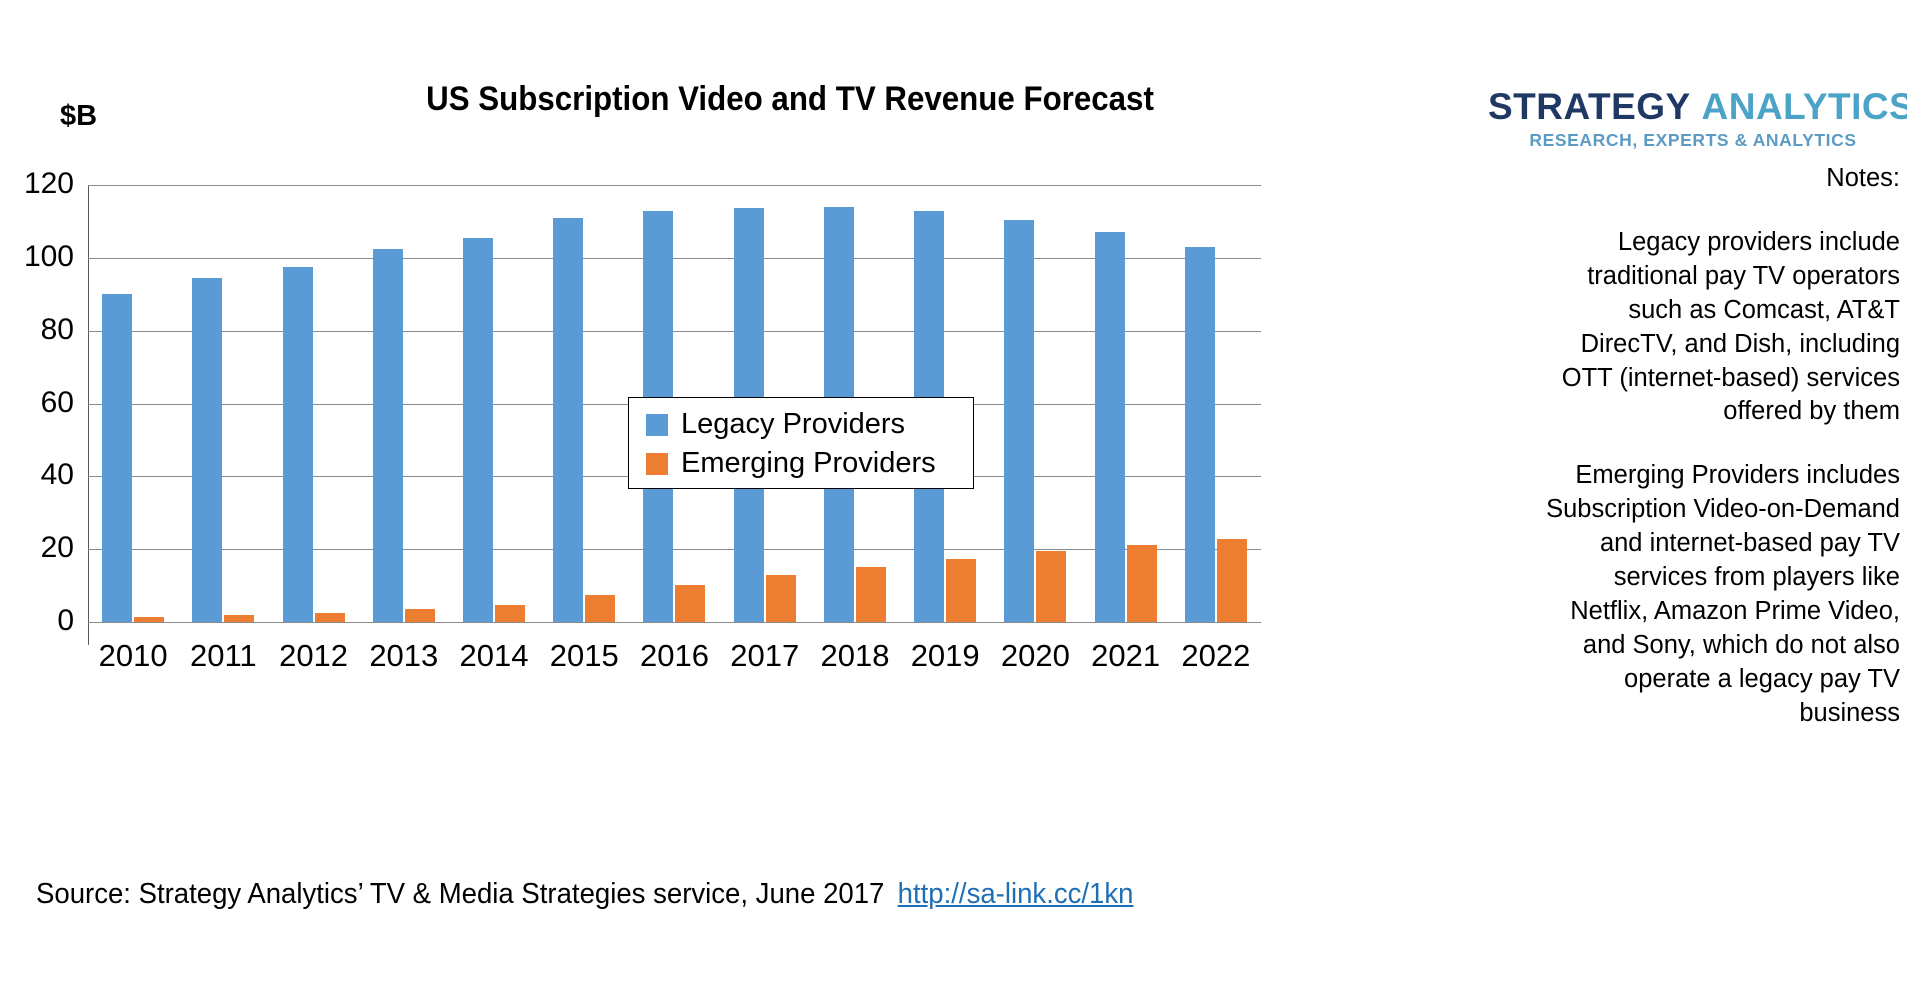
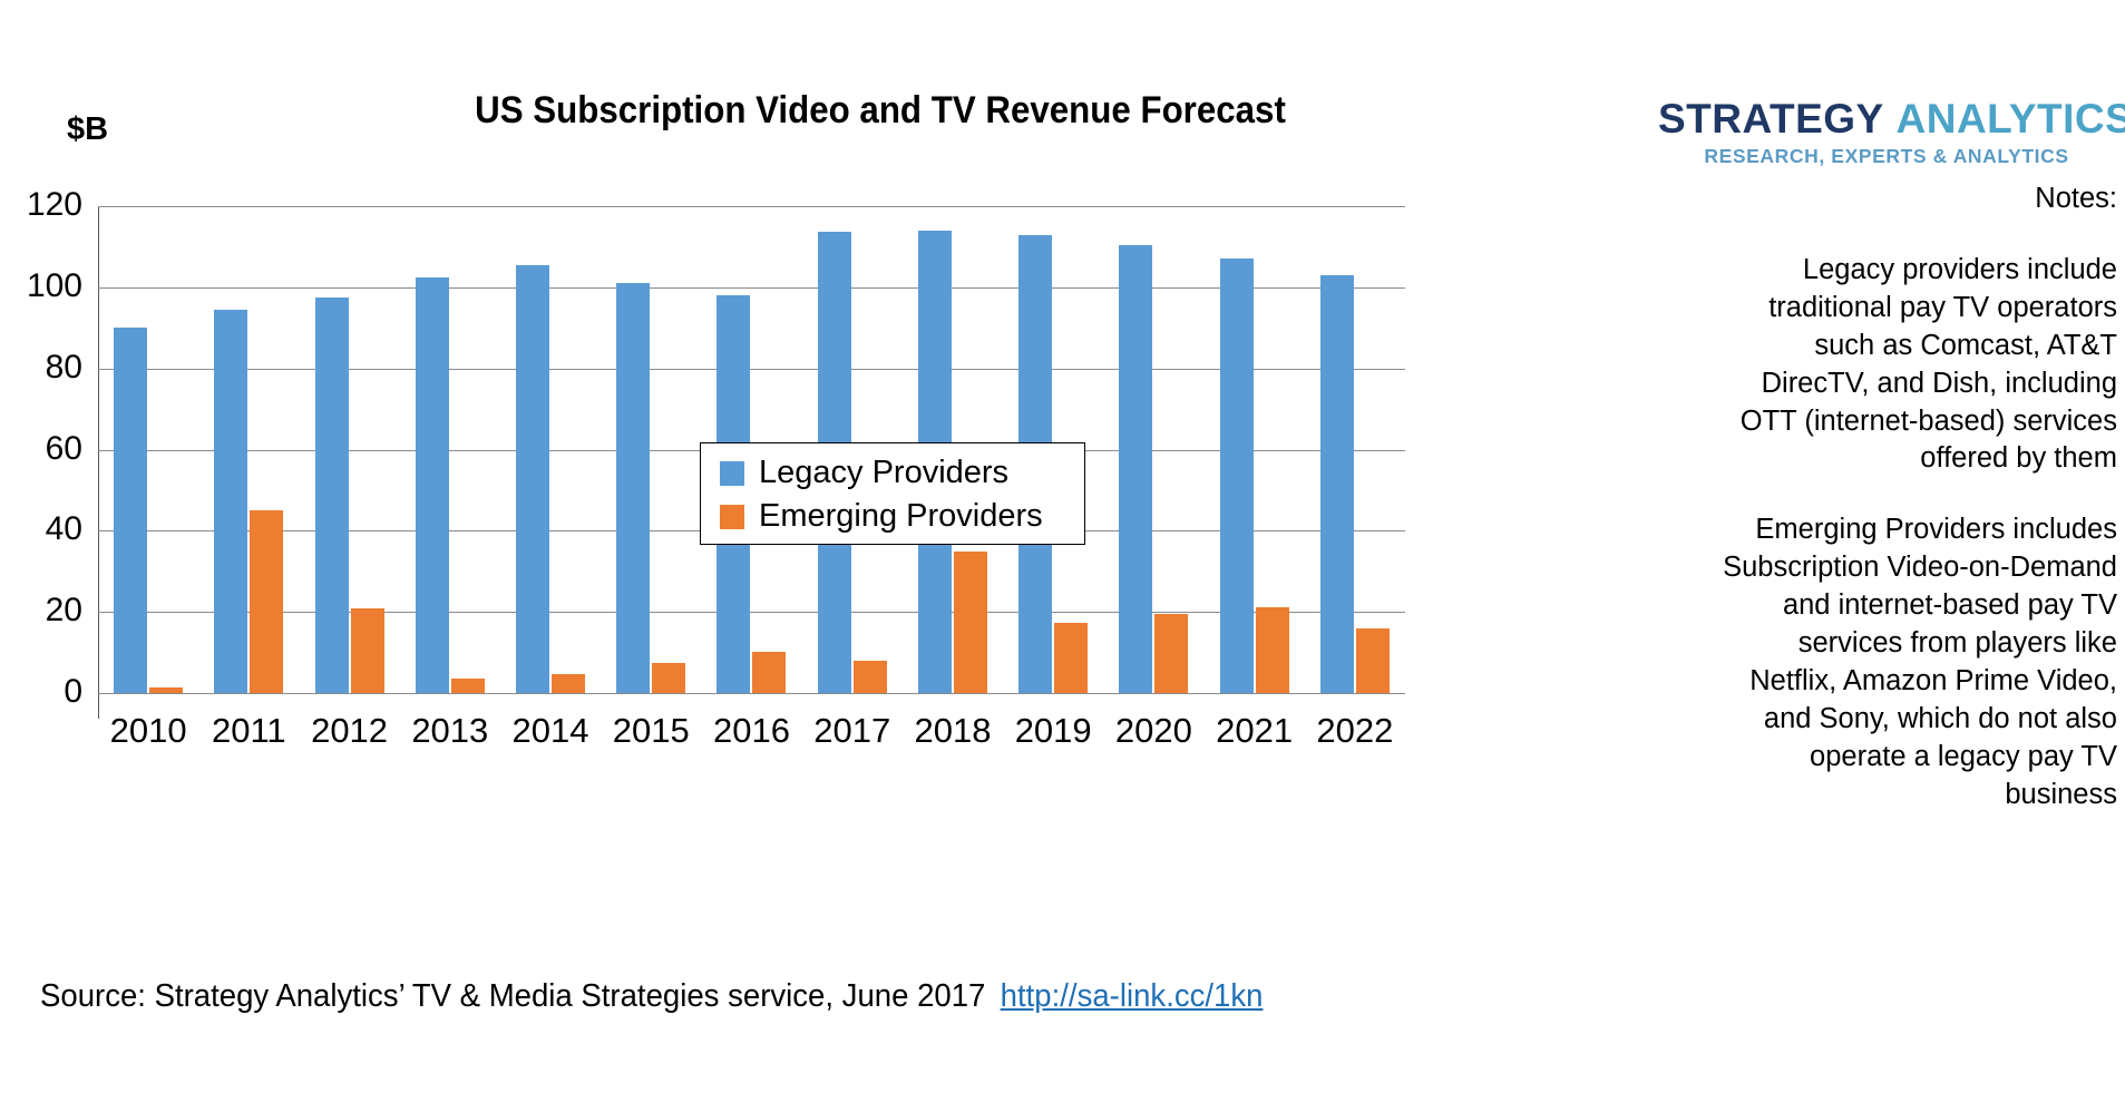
Emerging Providers/2011: 2 -> 45
Emerging Providers/2012: 2 -> 21
Legacy Providers/2015: 111 -> 101
Legacy Providers/2016: 113 -> 98
Emerging Providers/2017: 13 -> 8
Emerging Providers/2018: 15 -> 35
Emerging Providers/2022: 23 -> 16
